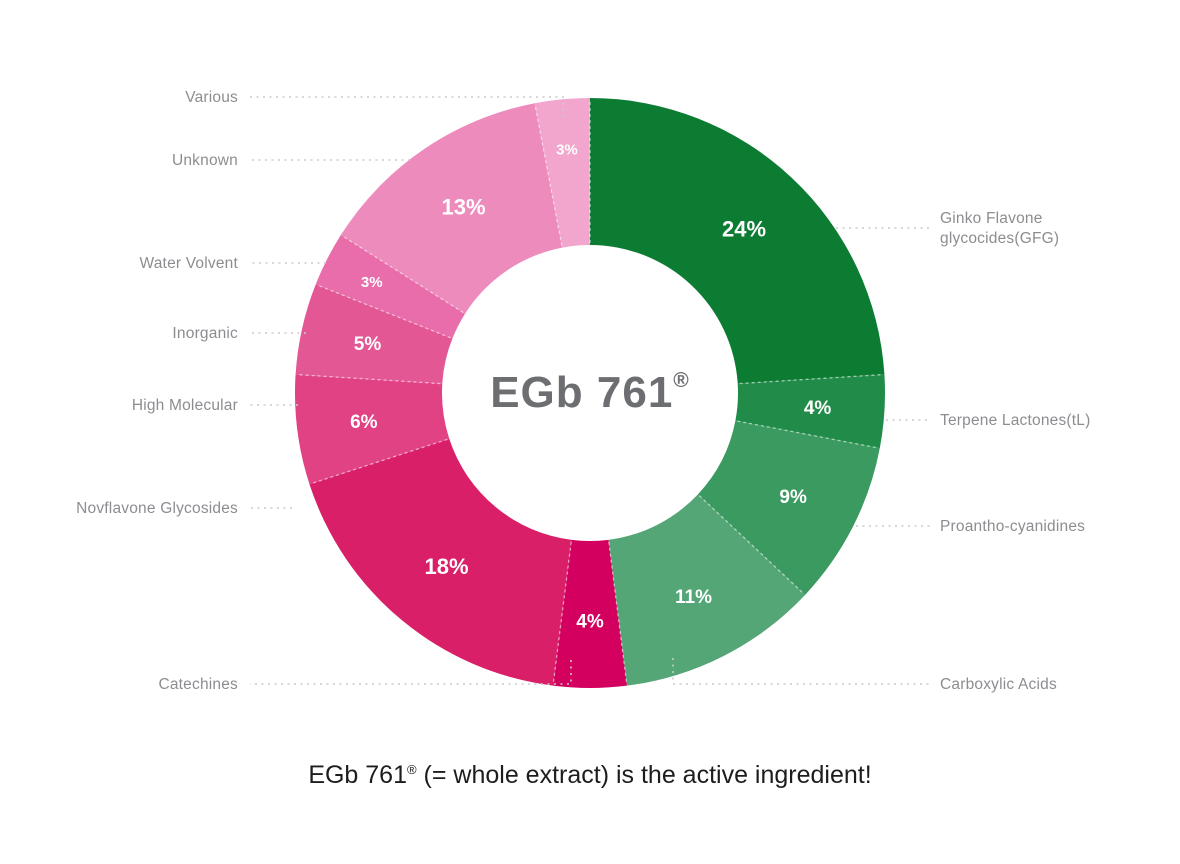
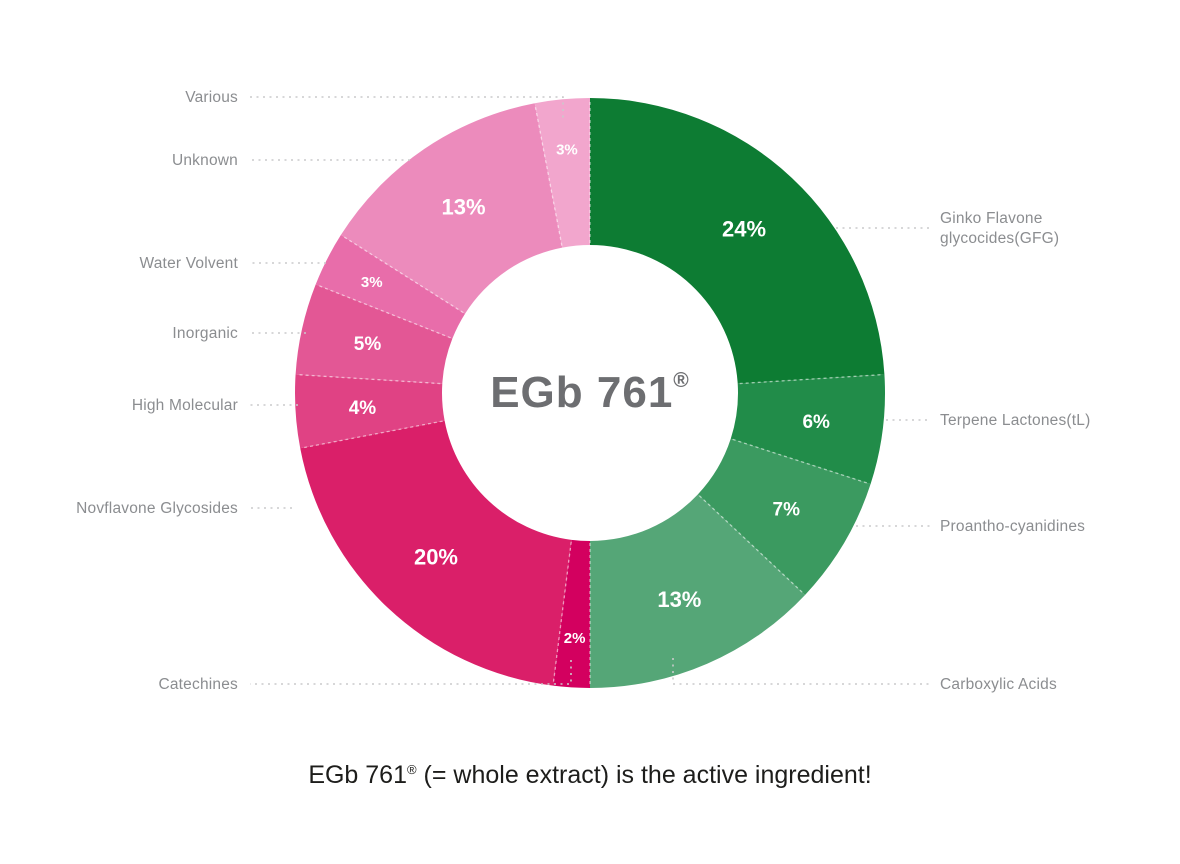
Terpene Lactones(tL): 4% -> 6%
Proantho-cyanidines: 9% -> 7%
Carboxylic Acids: 11% -> 13%
Catechines: 4% -> 2%
Novflavone Glycosides: 18% -> 20%
High Molecular: 6% -> 4%
